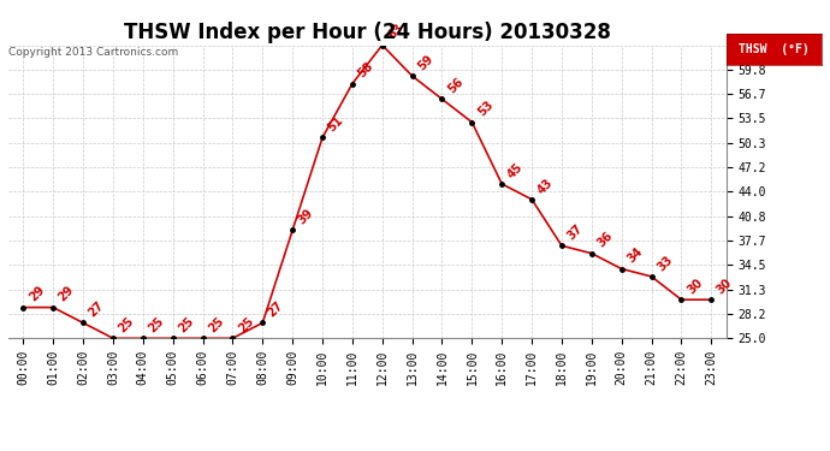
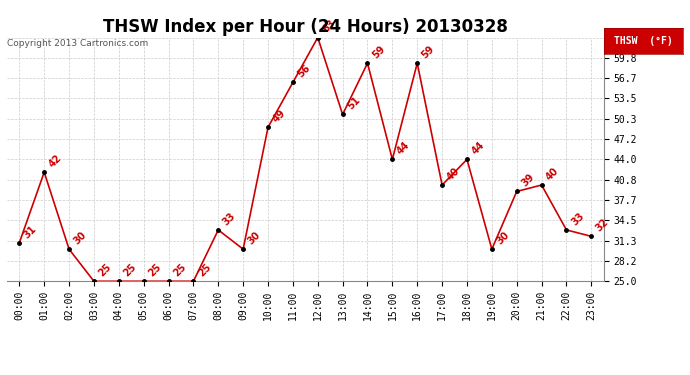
00:00: 29 -> 31
01:00: 29 -> 42
02:00: 27 -> 30
08:00: 27 -> 33
09:00: 39 -> 30
10:00: 51 -> 49
11:00: 58 -> 56
13:00: 59 -> 51
14:00: 56 -> 59
15:00: 53 -> 44
16:00: 45 -> 59
17:00: 43 -> 40
18:00: 37 -> 44
19:00: 36 -> 30
20:00: 34 -> 39
21:00: 33 -> 40
22:00: 30 -> 33
23:00: 30 -> 32
